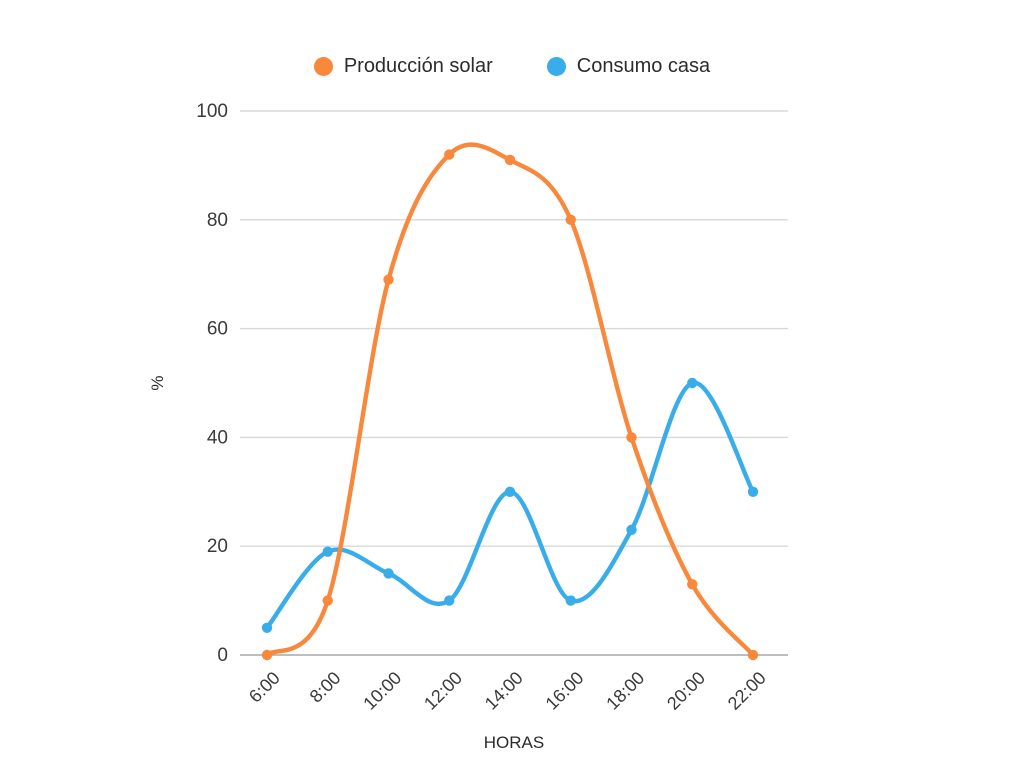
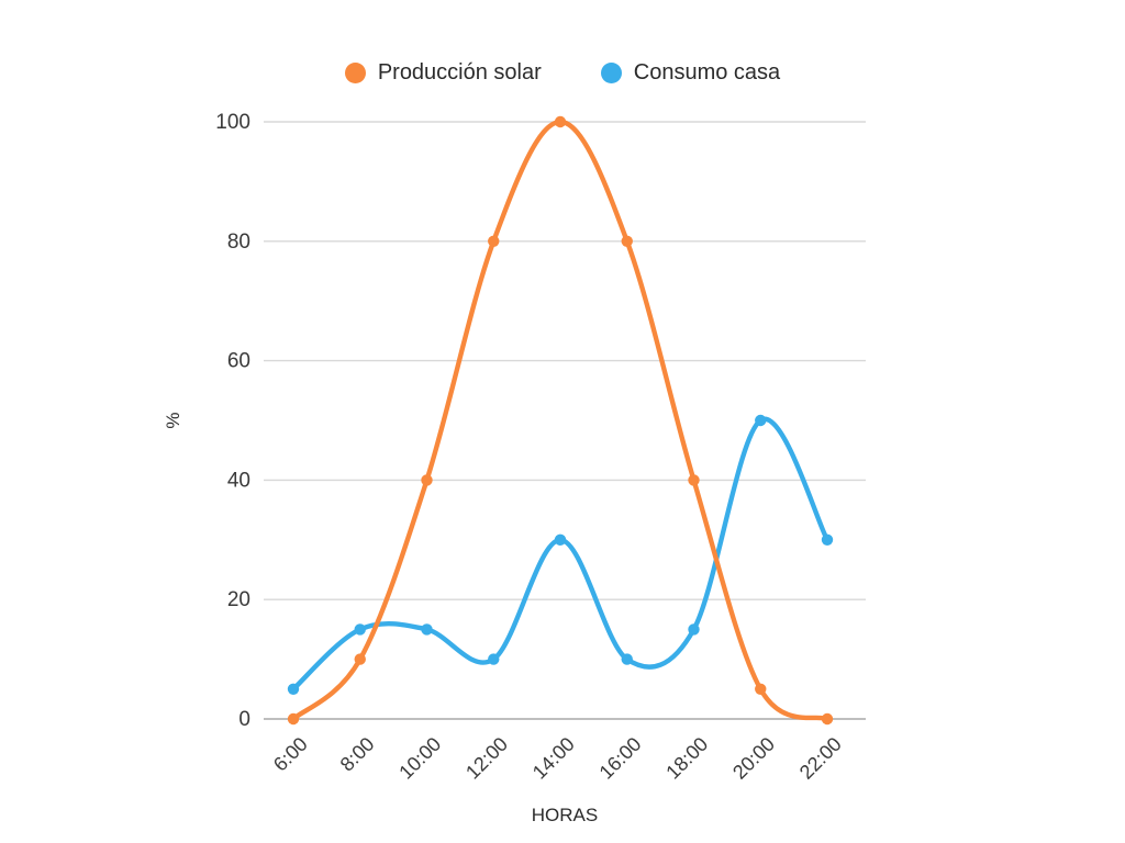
Consumo casa/8:00: 19 -> 15
Producción solar/10:00: 69 -> 40
Producción solar/12:00: 92 -> 80
Producción solar/14:00: 91 -> 100
Consumo casa/18:00: 23 -> 15
Producción solar/20:00: 13 -> 5
